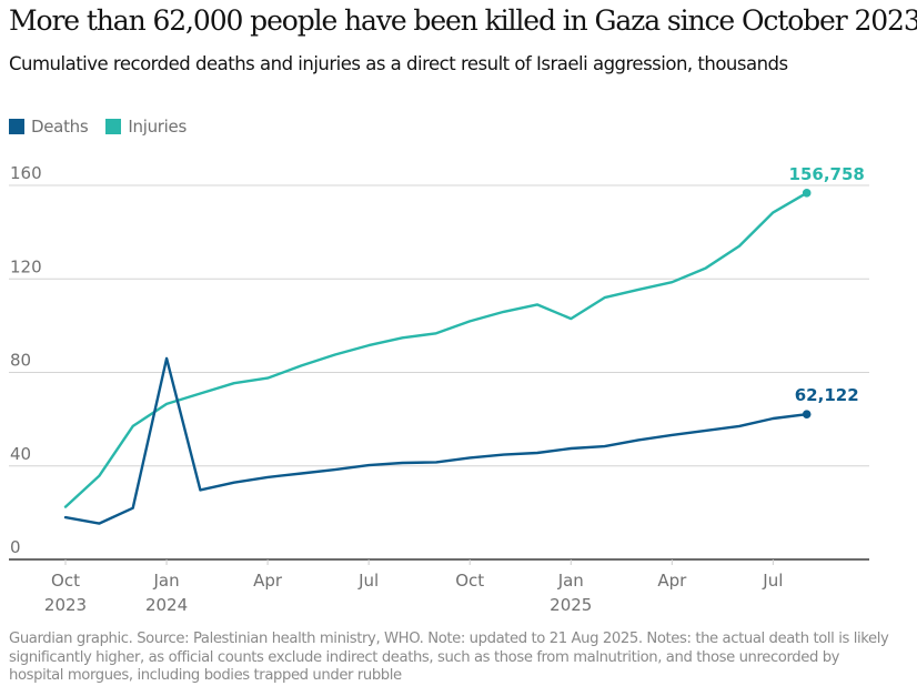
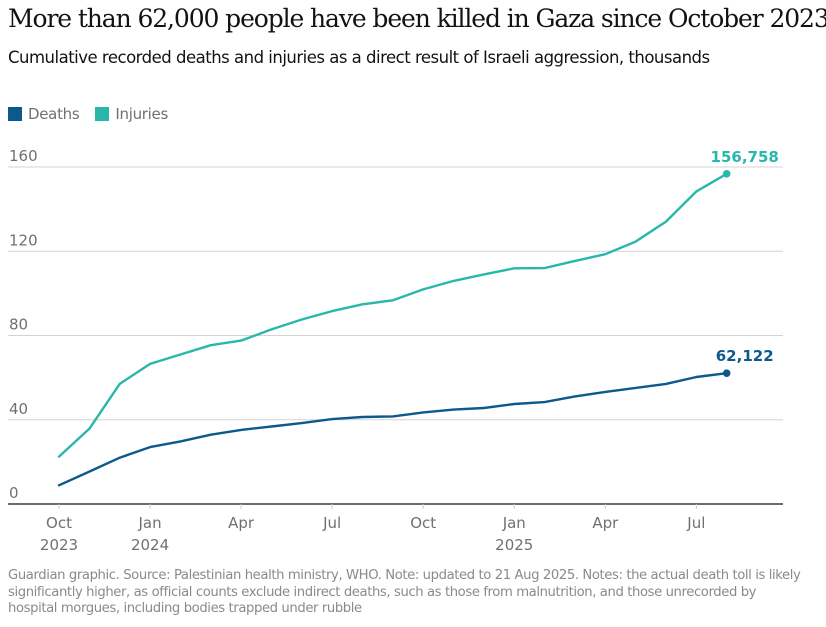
Deaths/Oct 2023: 18 -> 9
Deaths/Jan 2024: 86 -> 27
Injuries/Jan 2025: 103 -> 112
